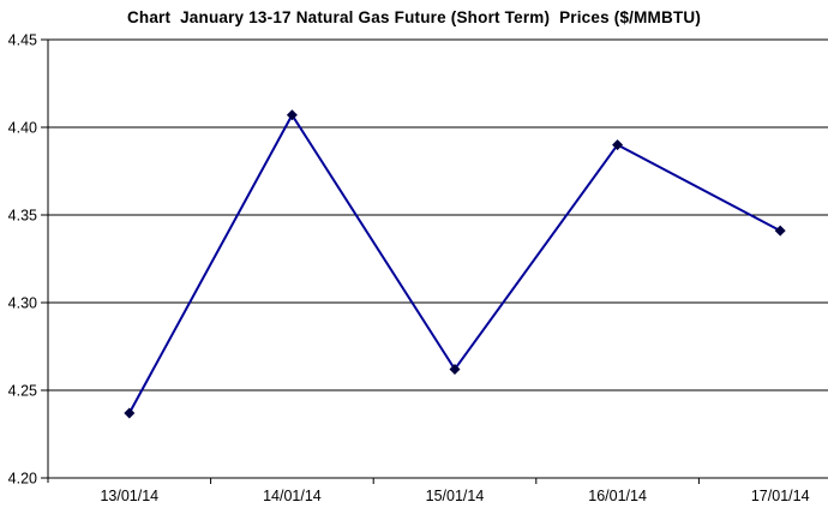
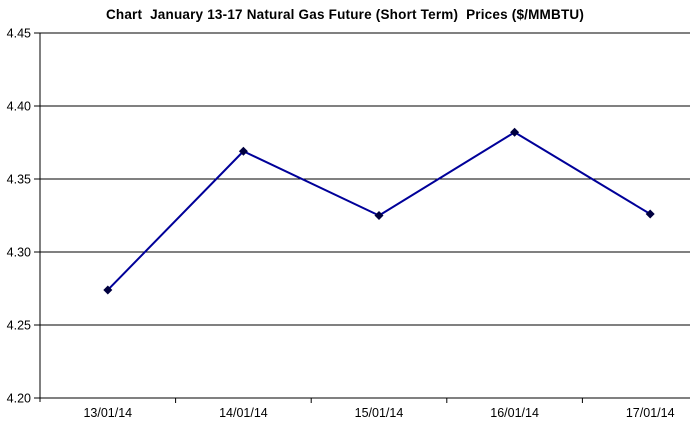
13/01/14: 4.237 -> 4.274
14/01/14: 4.407 -> 4.369
15/01/14: 4.262 -> 4.325
16/01/14: 4.390 -> 4.382
17/01/14: 4.341 -> 4.326
